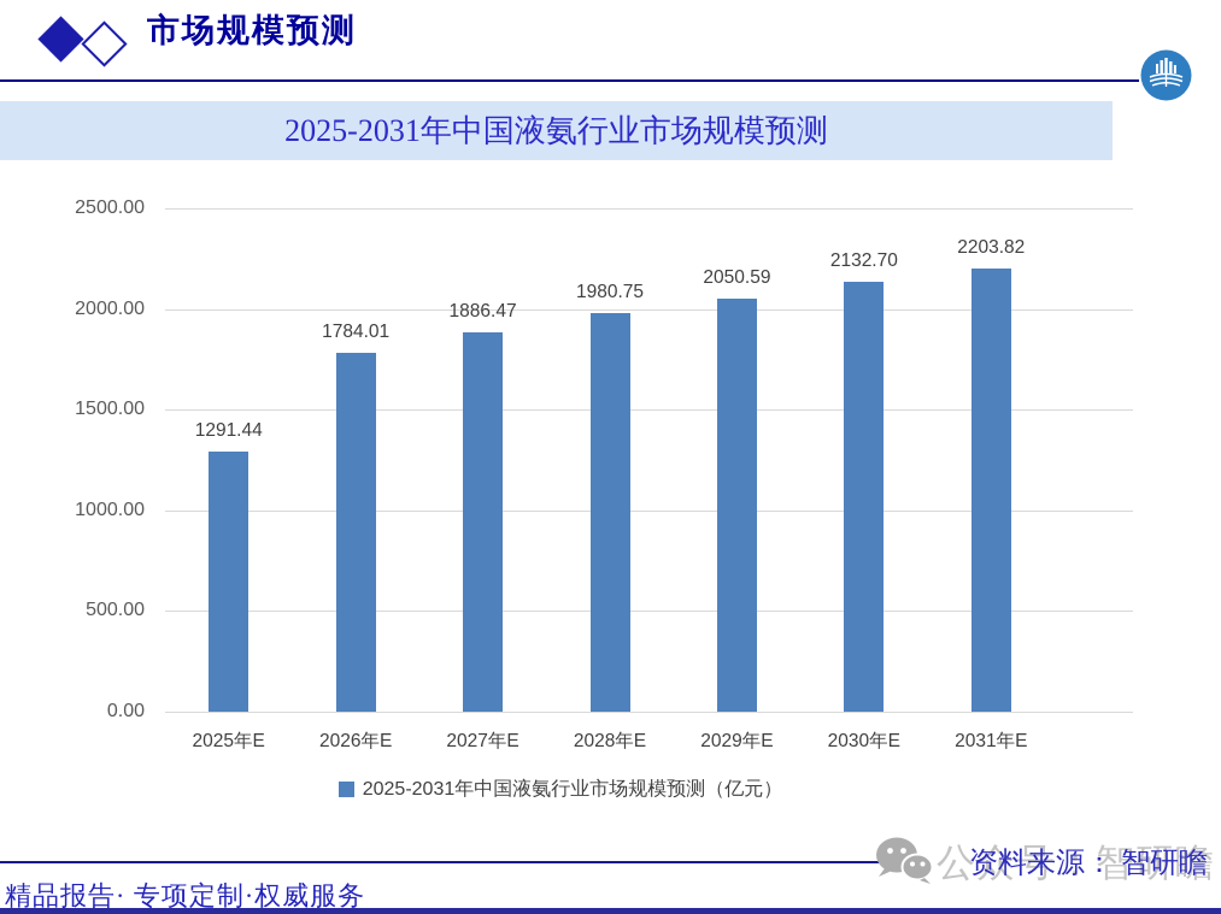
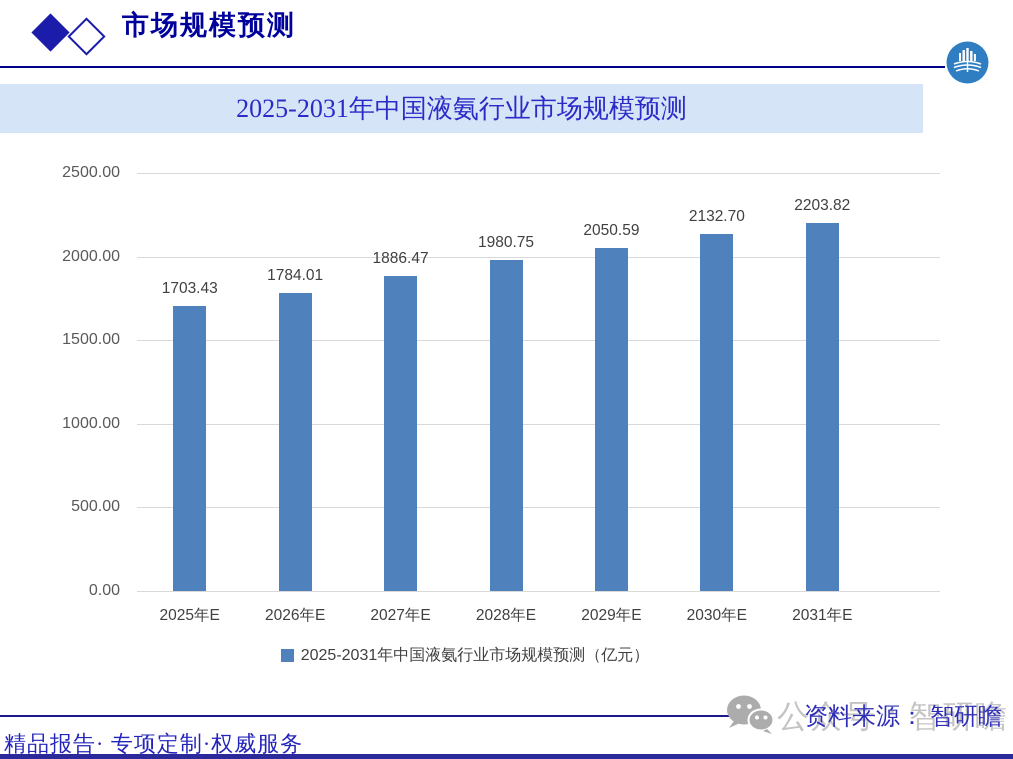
2025年E: 1291.44 -> 1703.43
